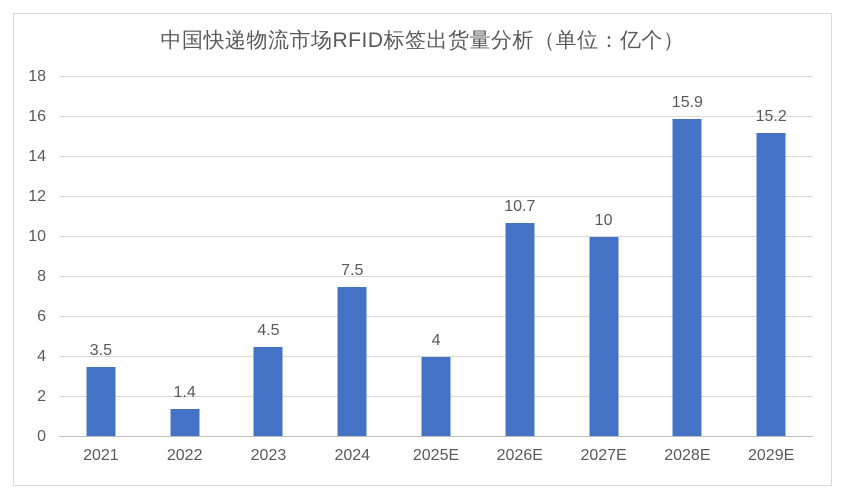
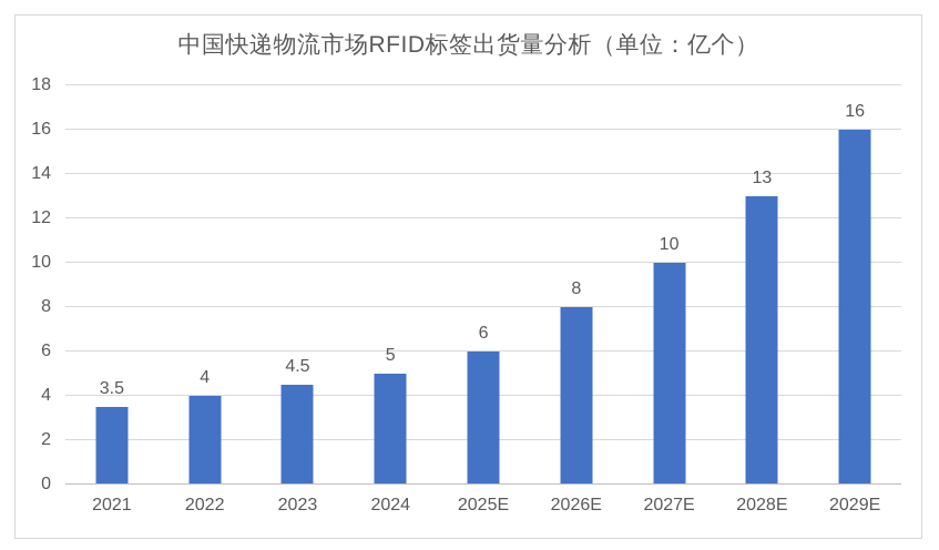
2022: 1.4 -> 4
2024: 7.5 -> 5
2025E: 4 -> 6
2026E: 10.7 -> 8
2028E: 15.9 -> 13
2029E: 15.2 -> 16
